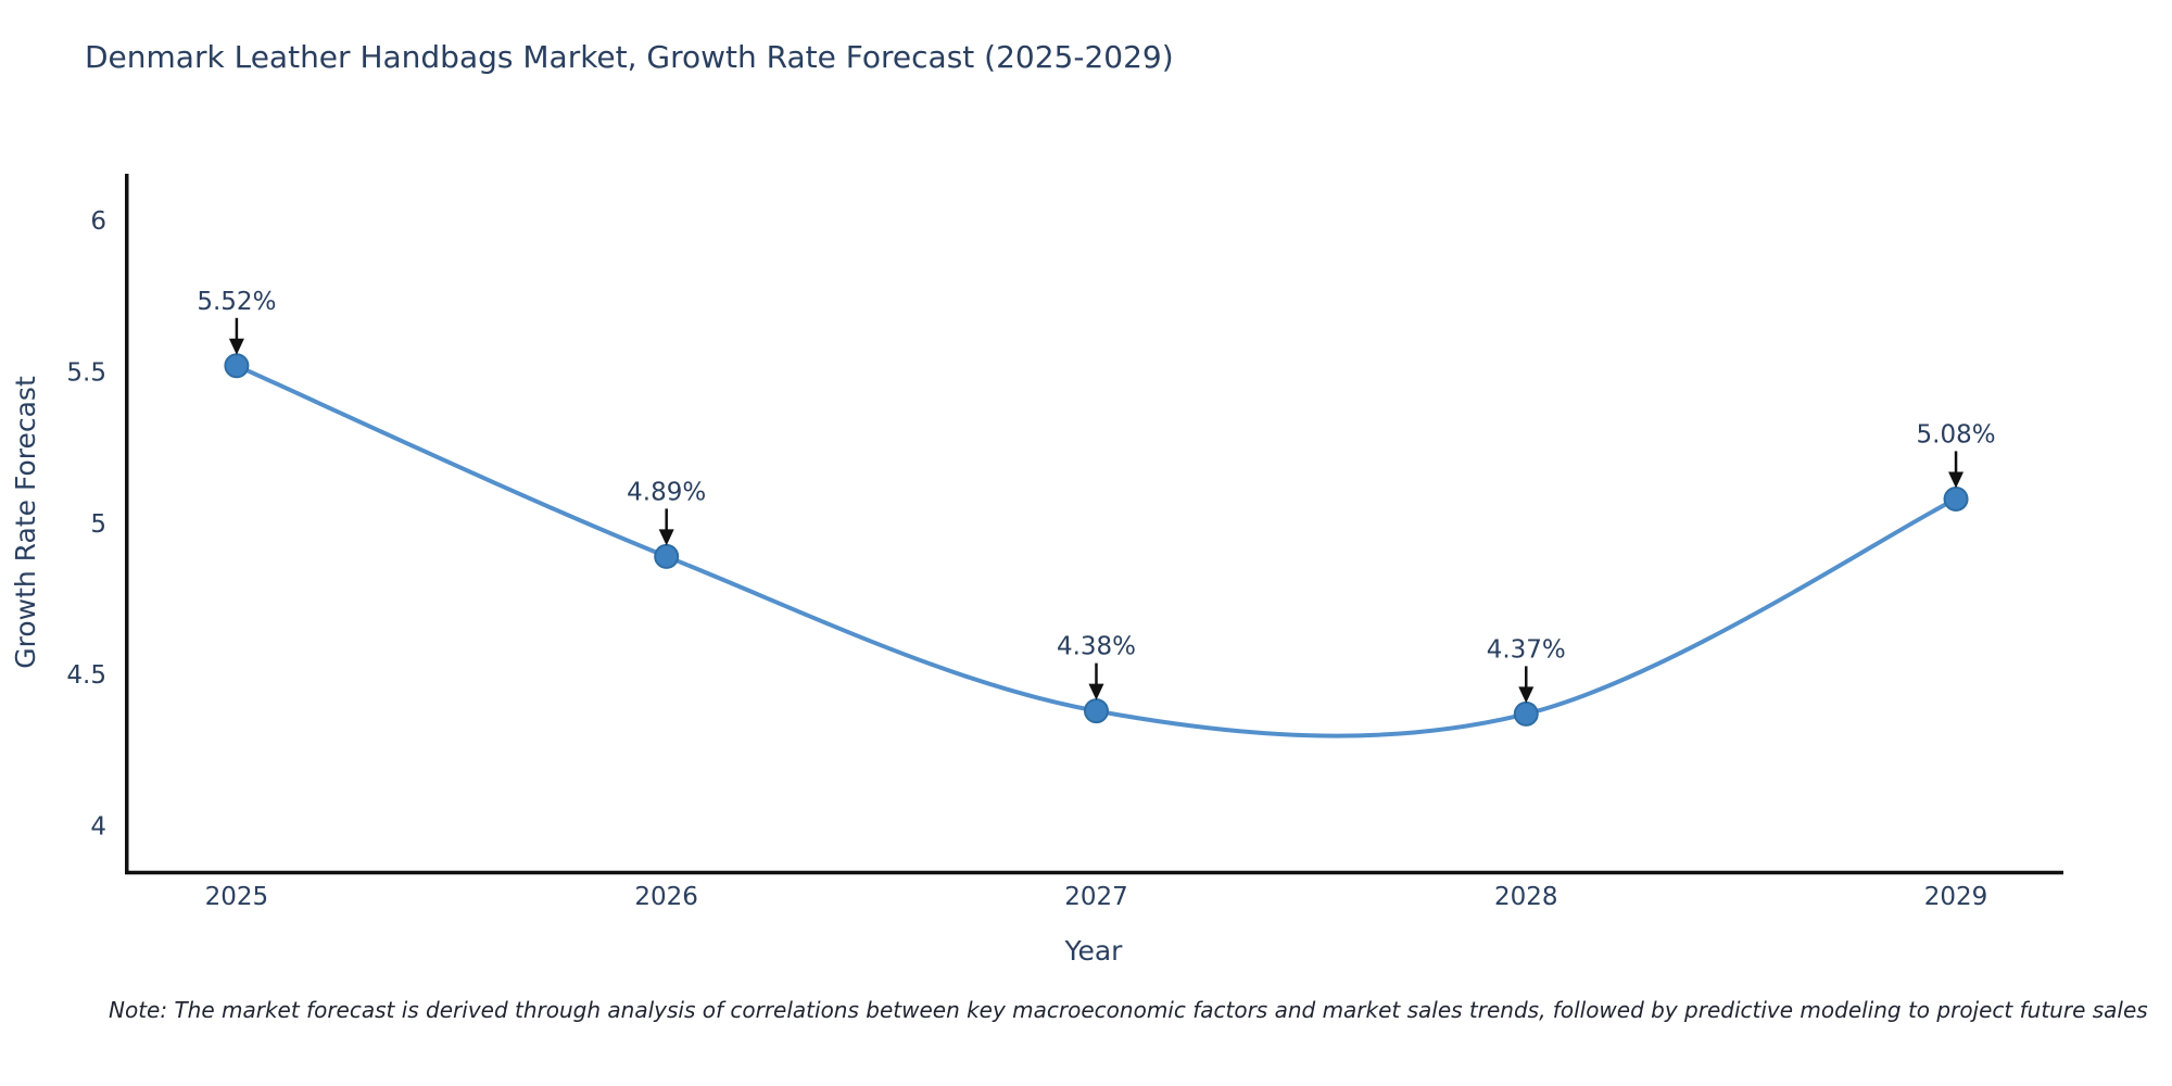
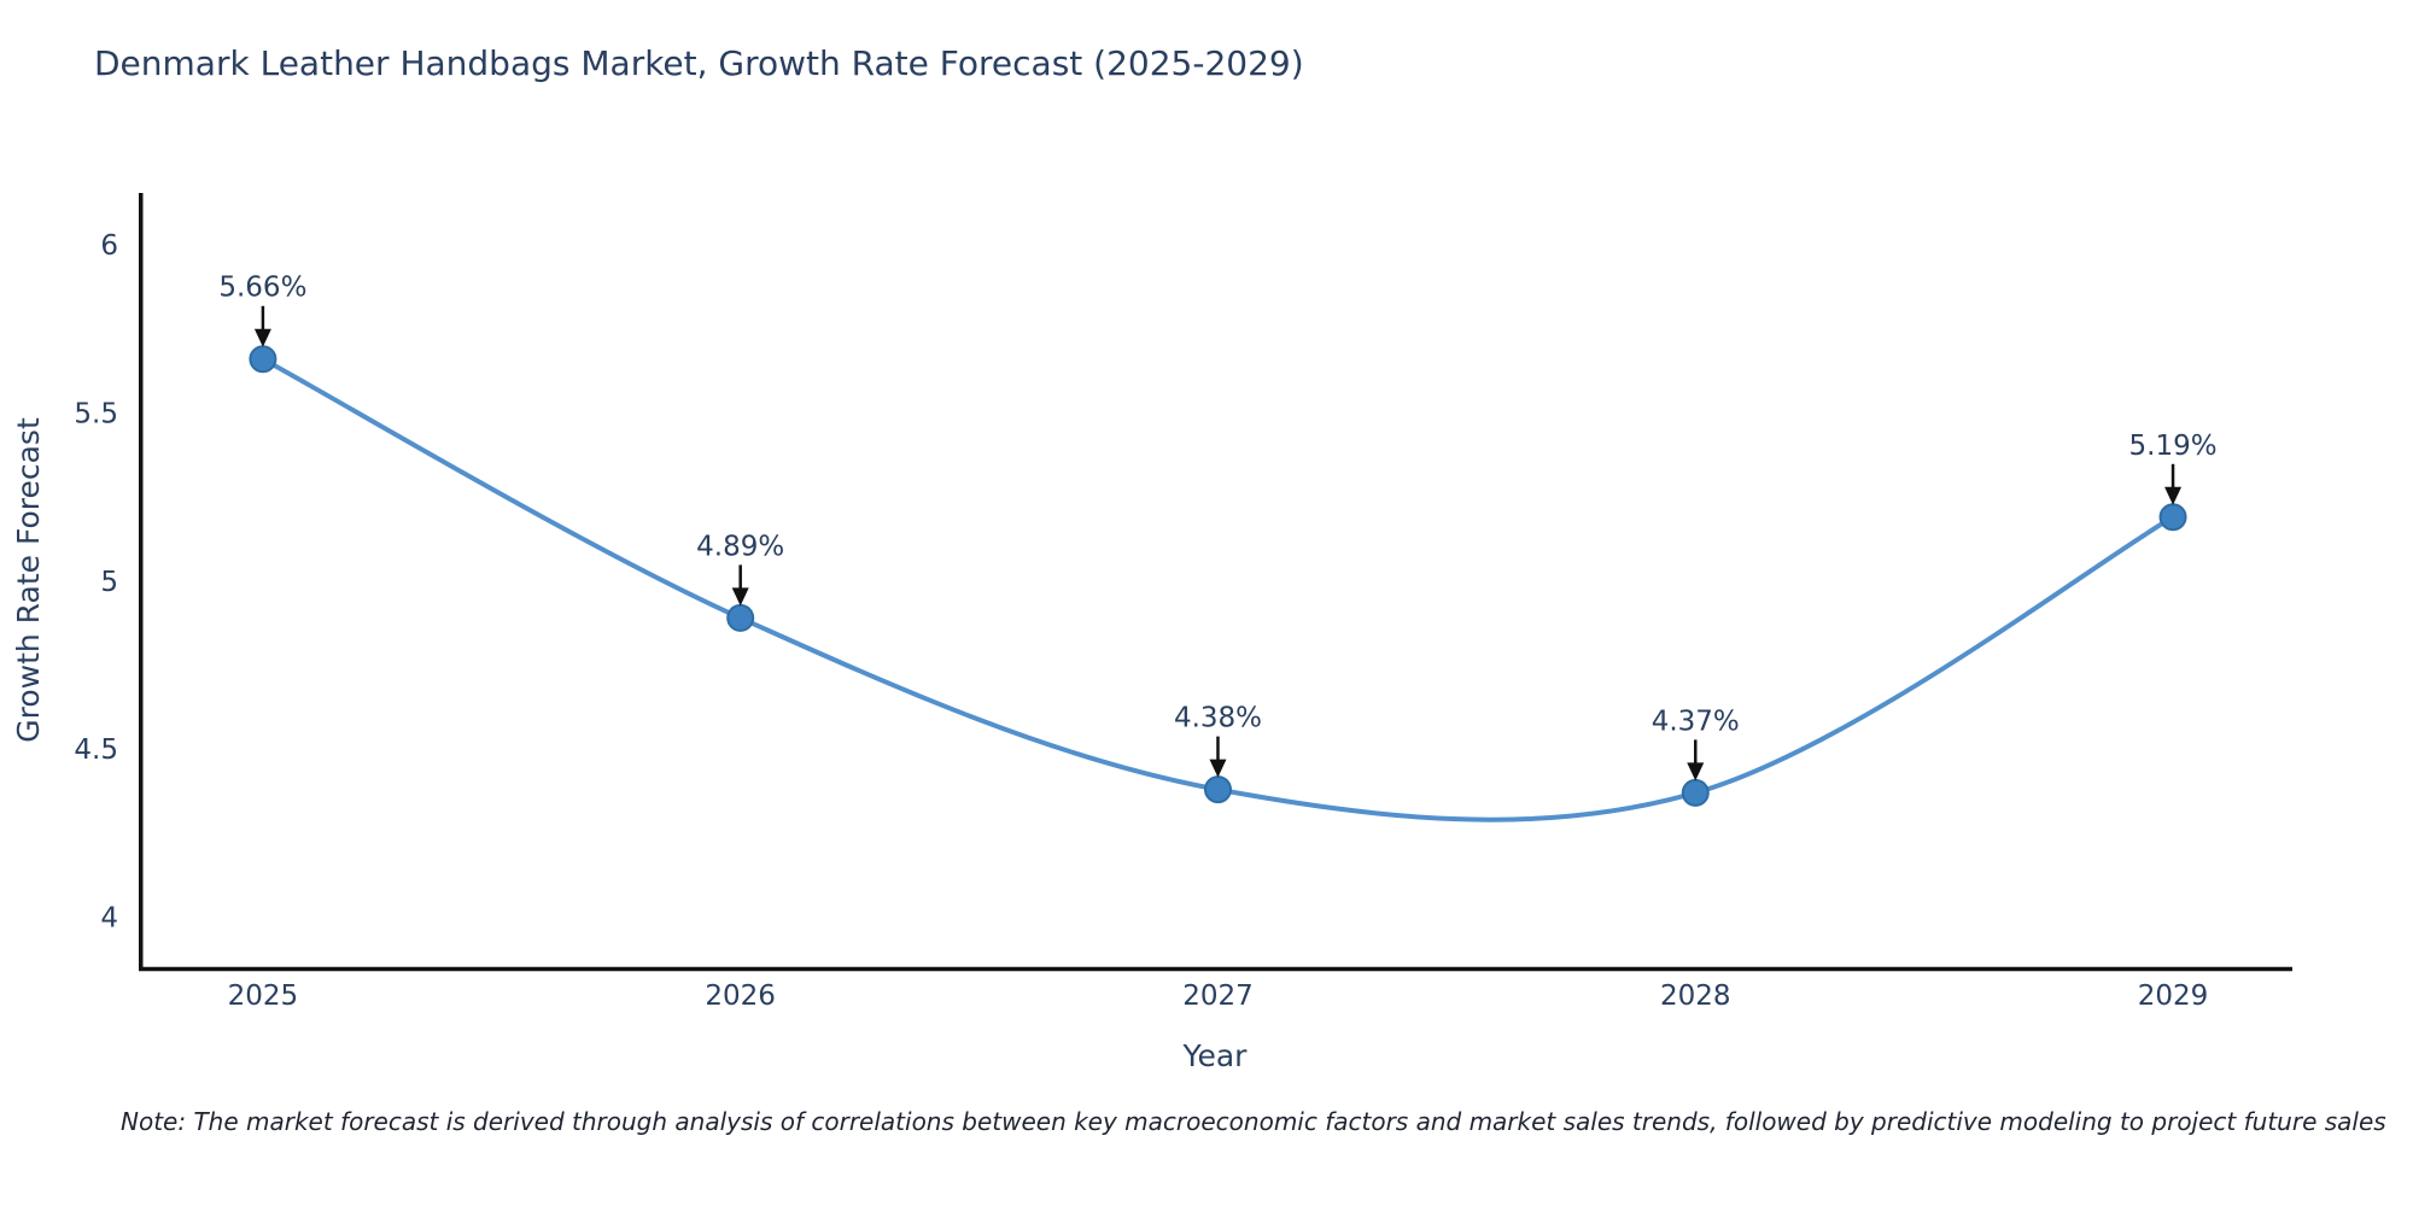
2025: 5.52% -> 5.66%
2029: 5.08% -> 5.19%
